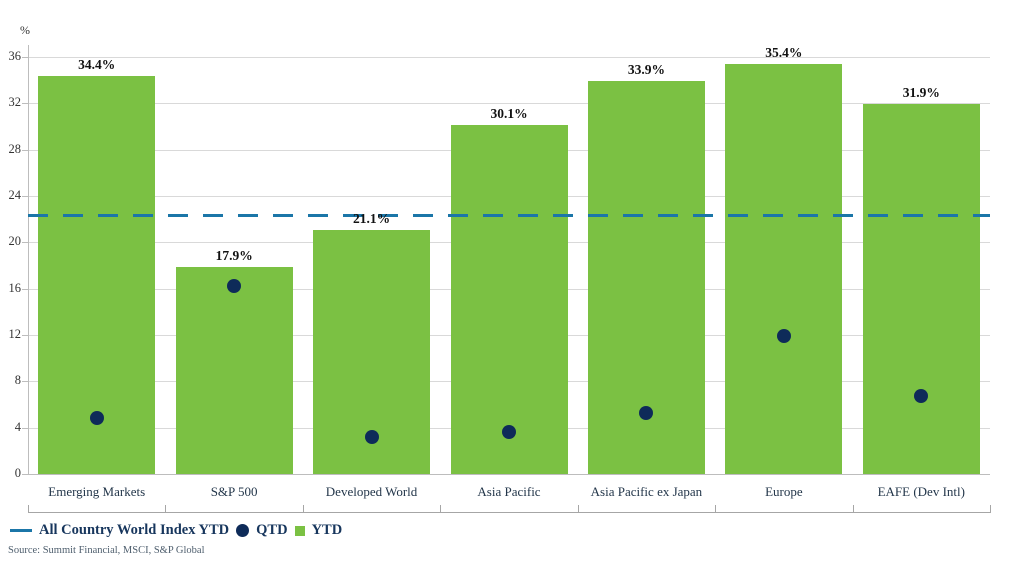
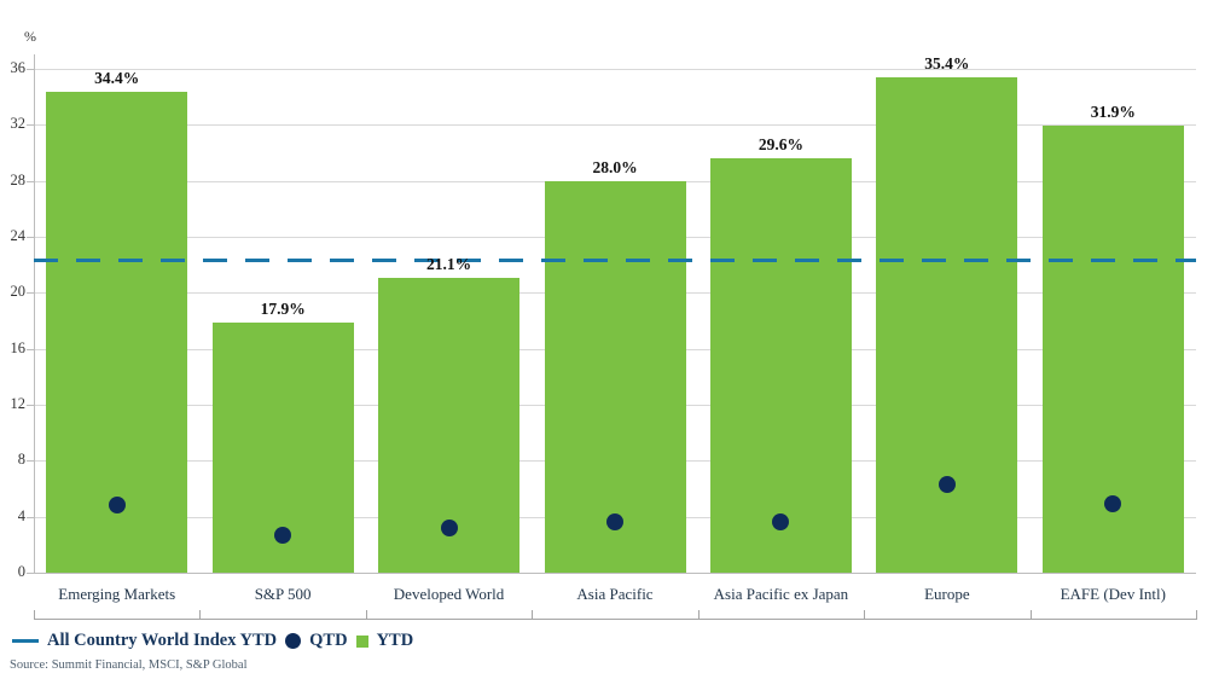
QTD/S&P 500: 16.2 -> 2.7
YTD/Asia Pacific: 30.1% -> 28.0%
YTD/Asia Pacific ex Japan: 33.9% -> 29.6%
QTD/Asia Pacific ex Japan: 5.3 -> 3.6
QTD/Europe: 11.9 -> 6.3
QTD/EAFE (Dev Intl): 6.7 -> 4.9
